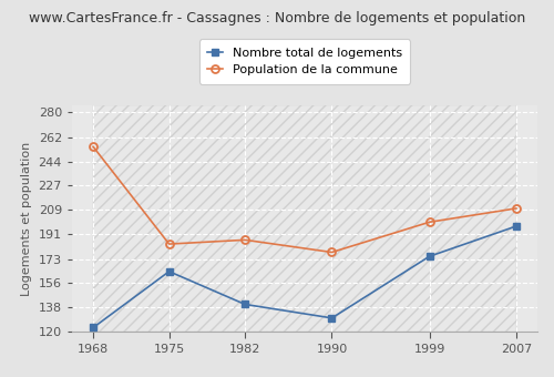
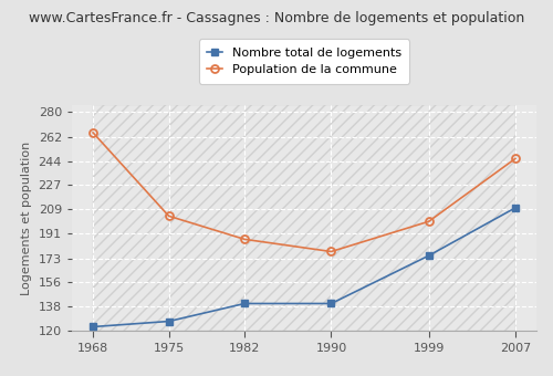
Population de la commune/1968: 255 -> 265
Nombre total de logements/1975: 164 -> 127
Population de la commune/1975: 184 -> 204
Nombre total de logements/1990: 130 -> 140
Nombre total de logements/2007: 197 -> 210
Population de la commune/2007: 210 -> 246
